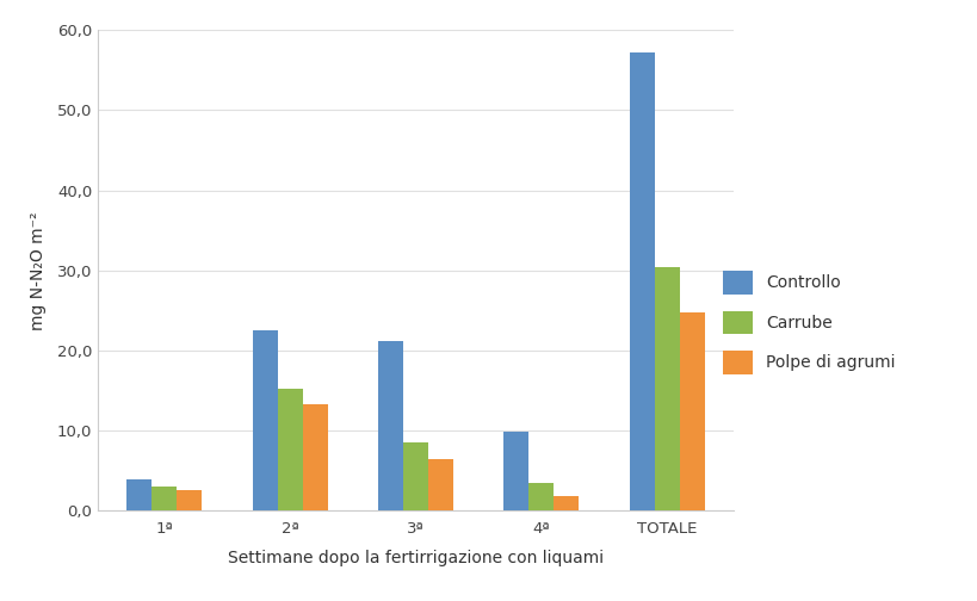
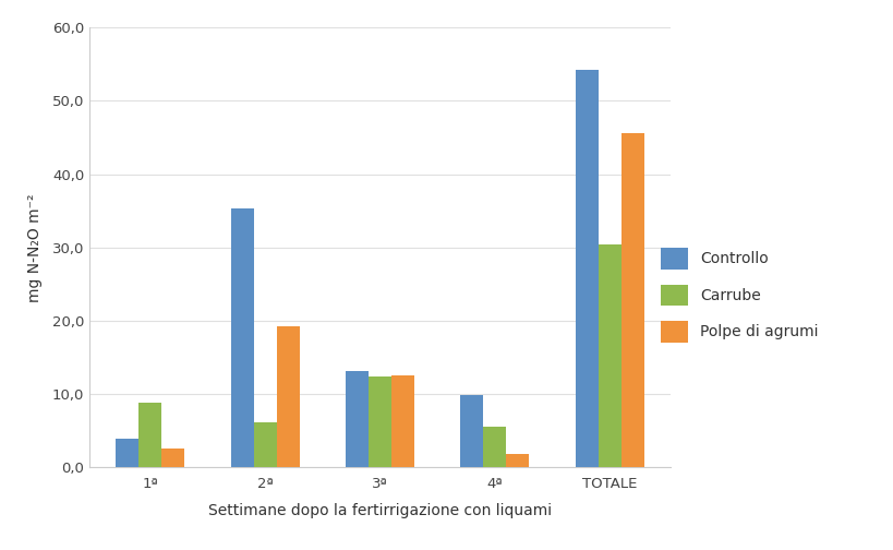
Carrube/1ª: 3,0 -> 8,8
Controllo/2ª: 22,6 -> 35,4
Carrube/2ª: 15,3 -> 6,2
Polpe di agrumi/2ª: 13,3 -> 19,2
Controllo/3ª: 21,2 -> 13,2
Carrube/3ª: 8,5 -> 12,4
Polpe di agrumi/3ª: 6,5 -> 12,6
Carrube/4ª: 3,5 -> 5,6
Controllo/TOTALE: 57,2 -> 54,2
Polpe di agrumi/TOTALE: 24,8 -> 45,6
